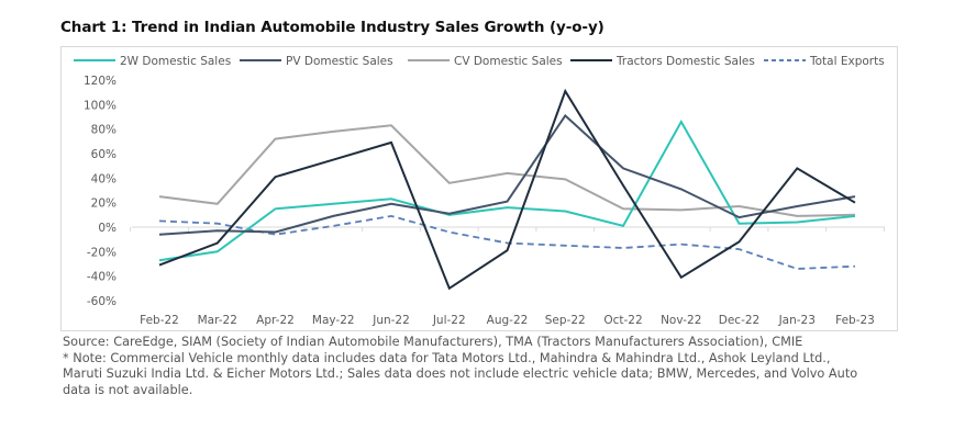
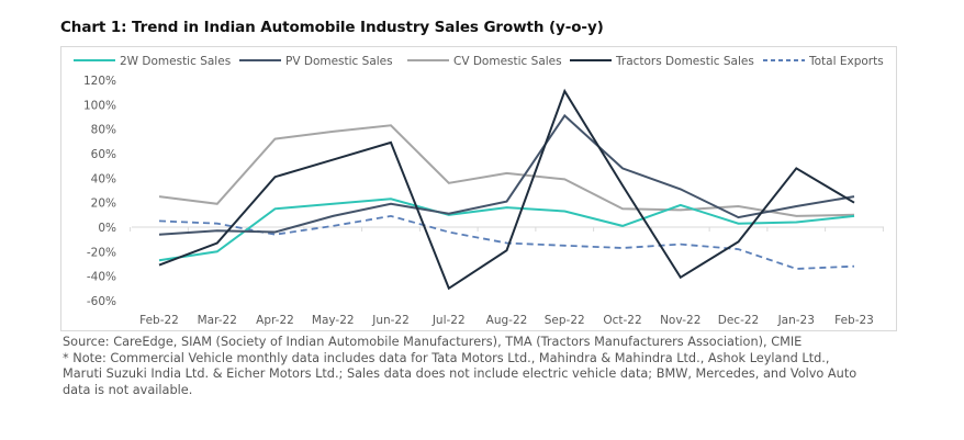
2W Domestic Sales/Nov-22: 86% -> 18%
